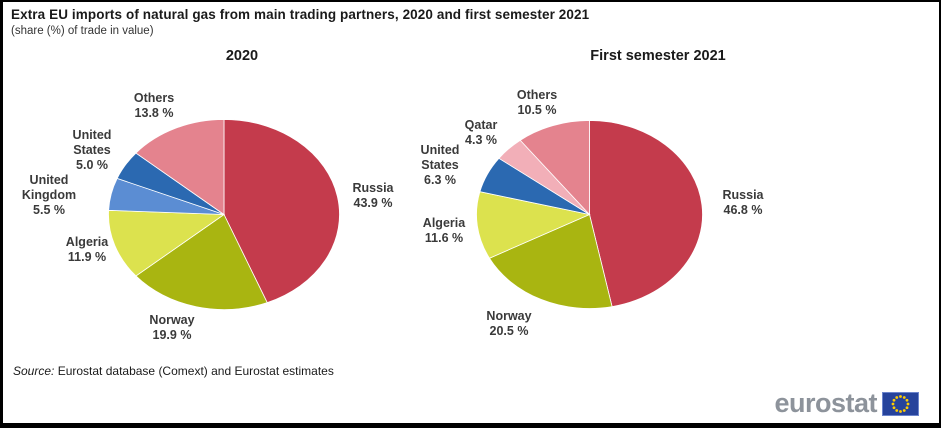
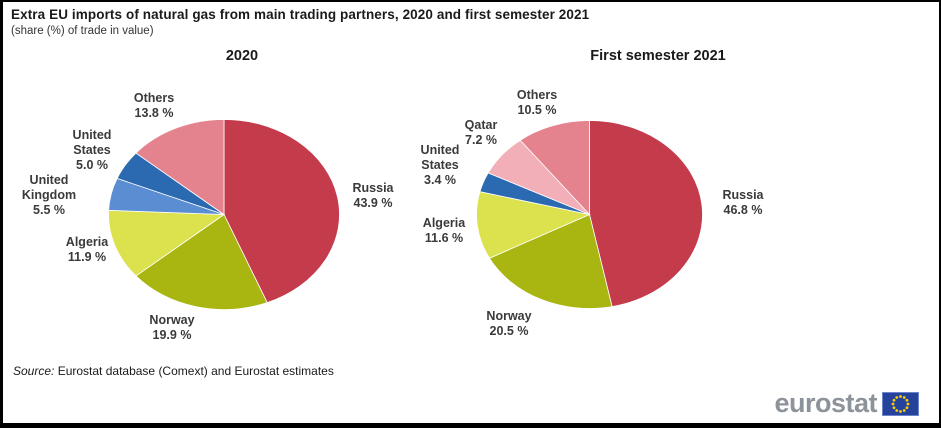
First semester 2021/United States: 6.3 -> 3.4
First semester 2021/Qatar: 4.3 -> 7.2
